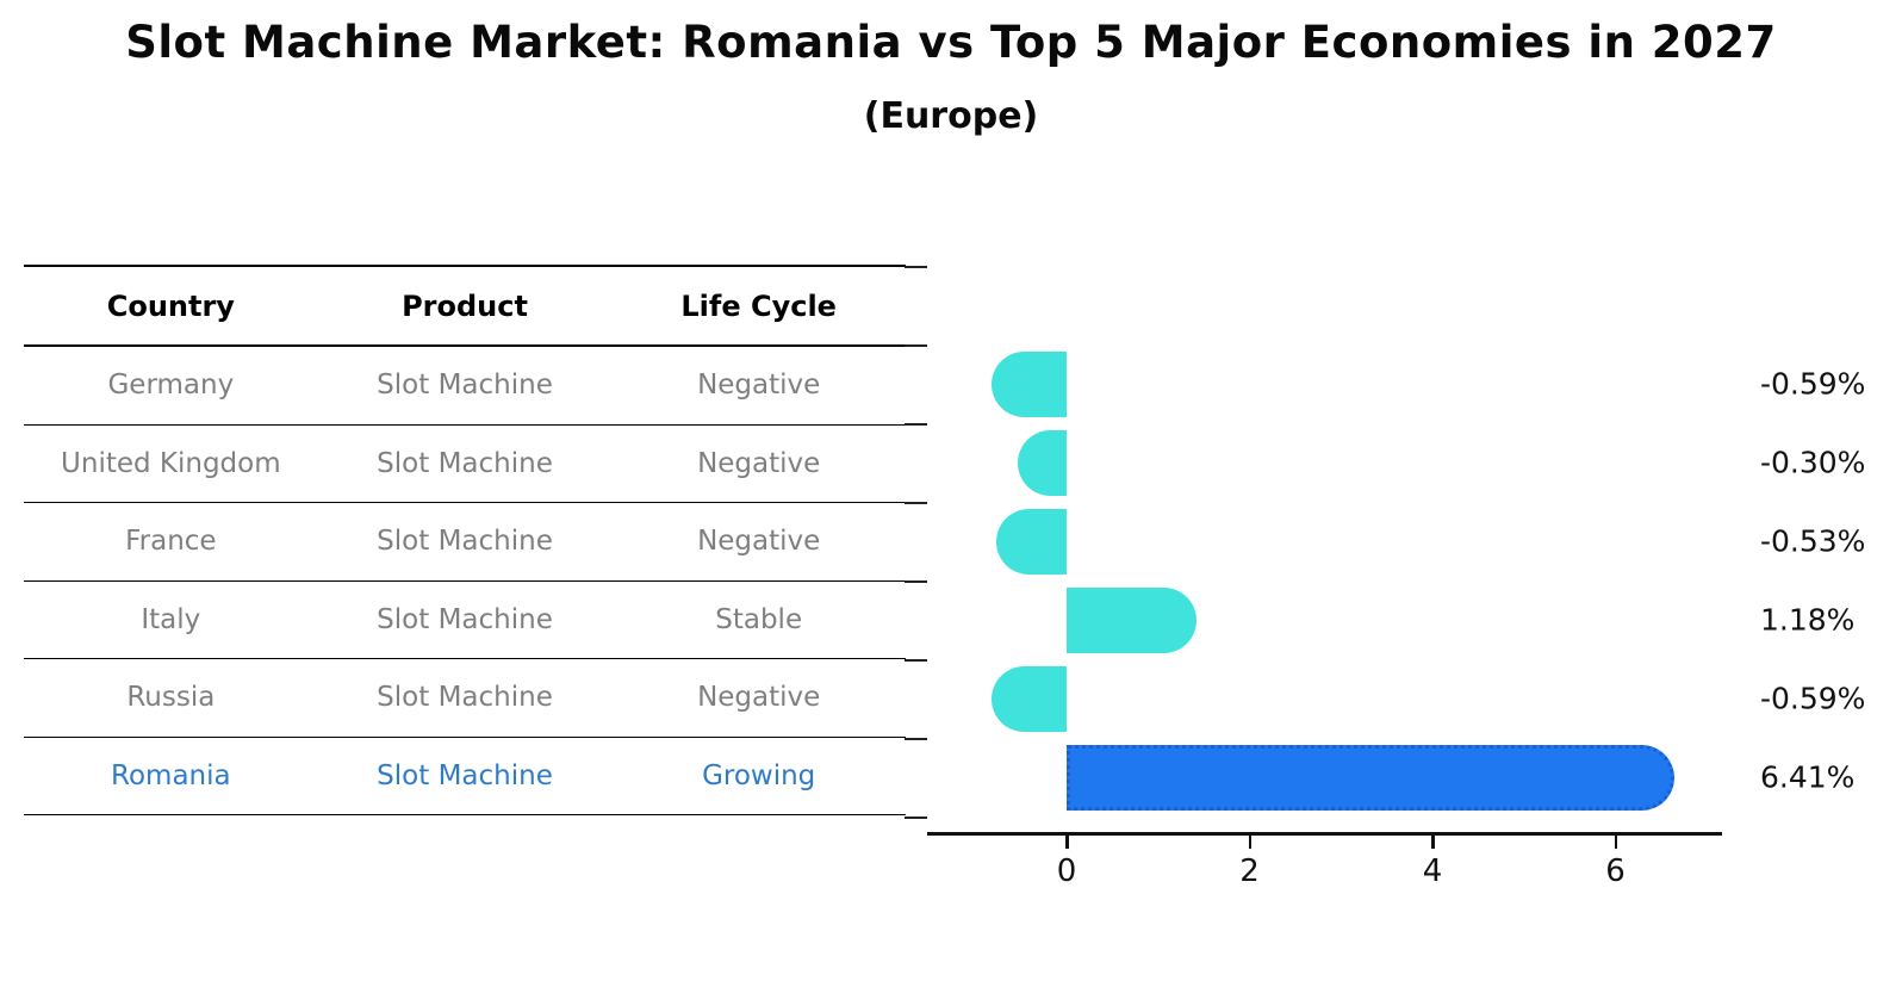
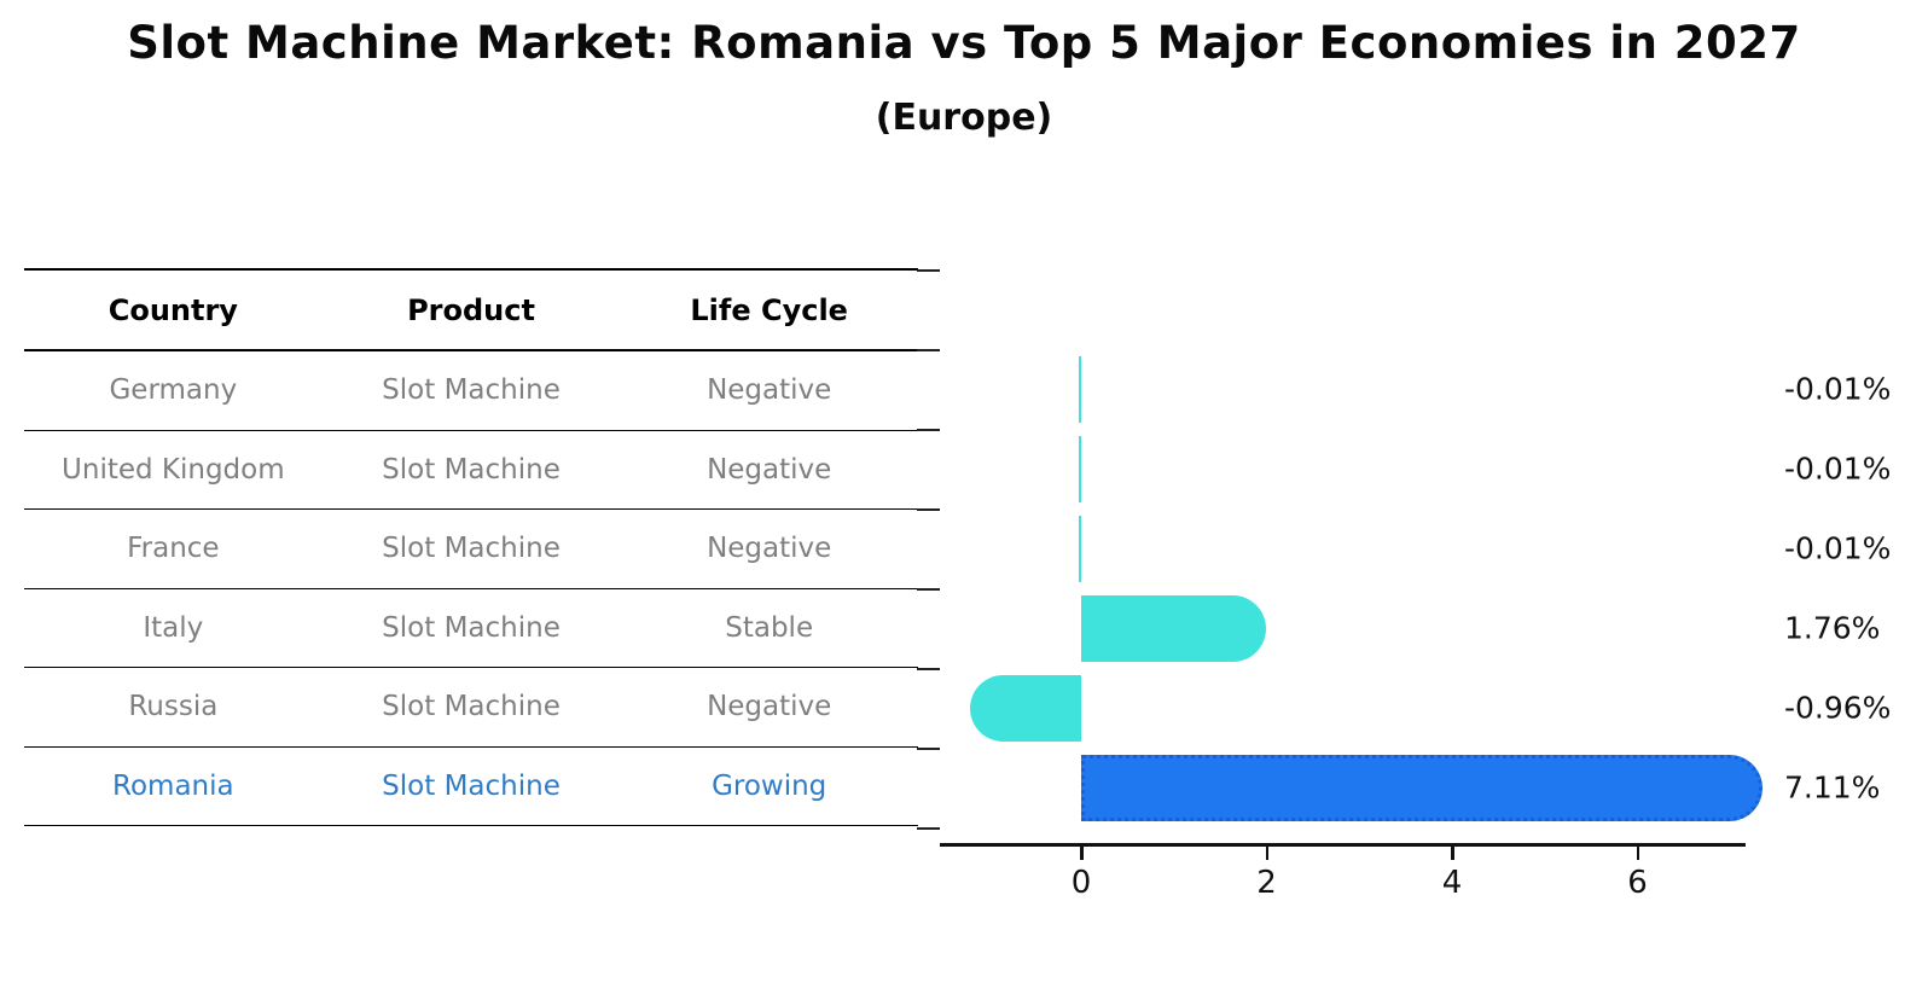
Germany: -0.59% -> -0.01%
United Kingdom: -0.30% -> -0.01%
France: -0.53% -> -0.01%
Italy: 1.18% -> 1.76%
Russia: -0.59% -> -0.96%
Romania: 6.41% -> 7.11%
